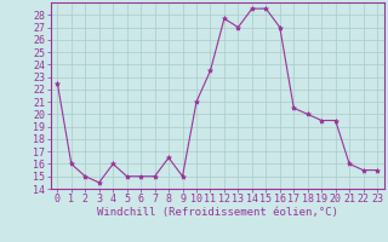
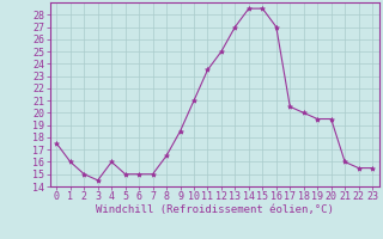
0: 22.5 -> 17.5
9: 15.0 -> 18.5
12: 27.7 -> 25.0
